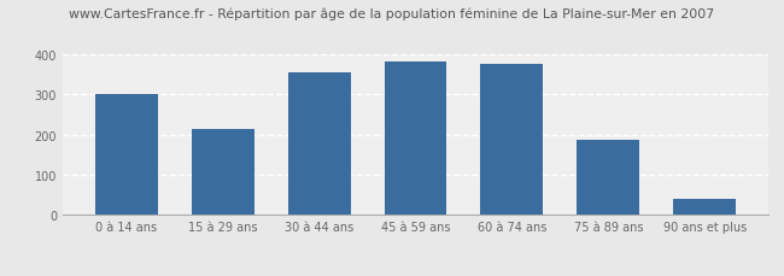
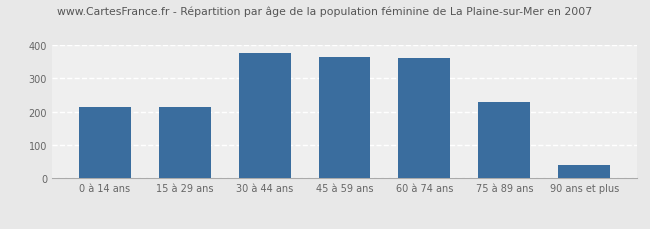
0 à 14 ans: 300 -> 215
30 à 44 ans: 355 -> 375
45 à 59 ans: 383 -> 365
60 à 74 ans: 376 -> 360
75 à 89 ans: 186 -> 230
